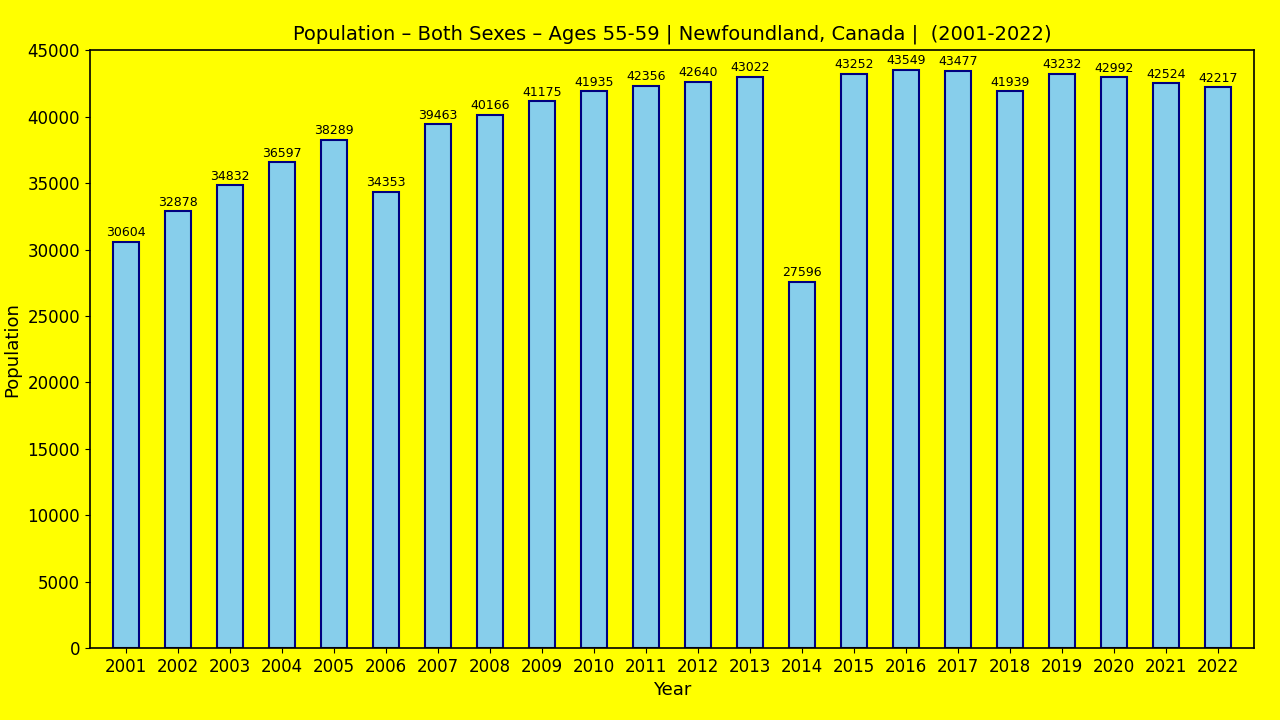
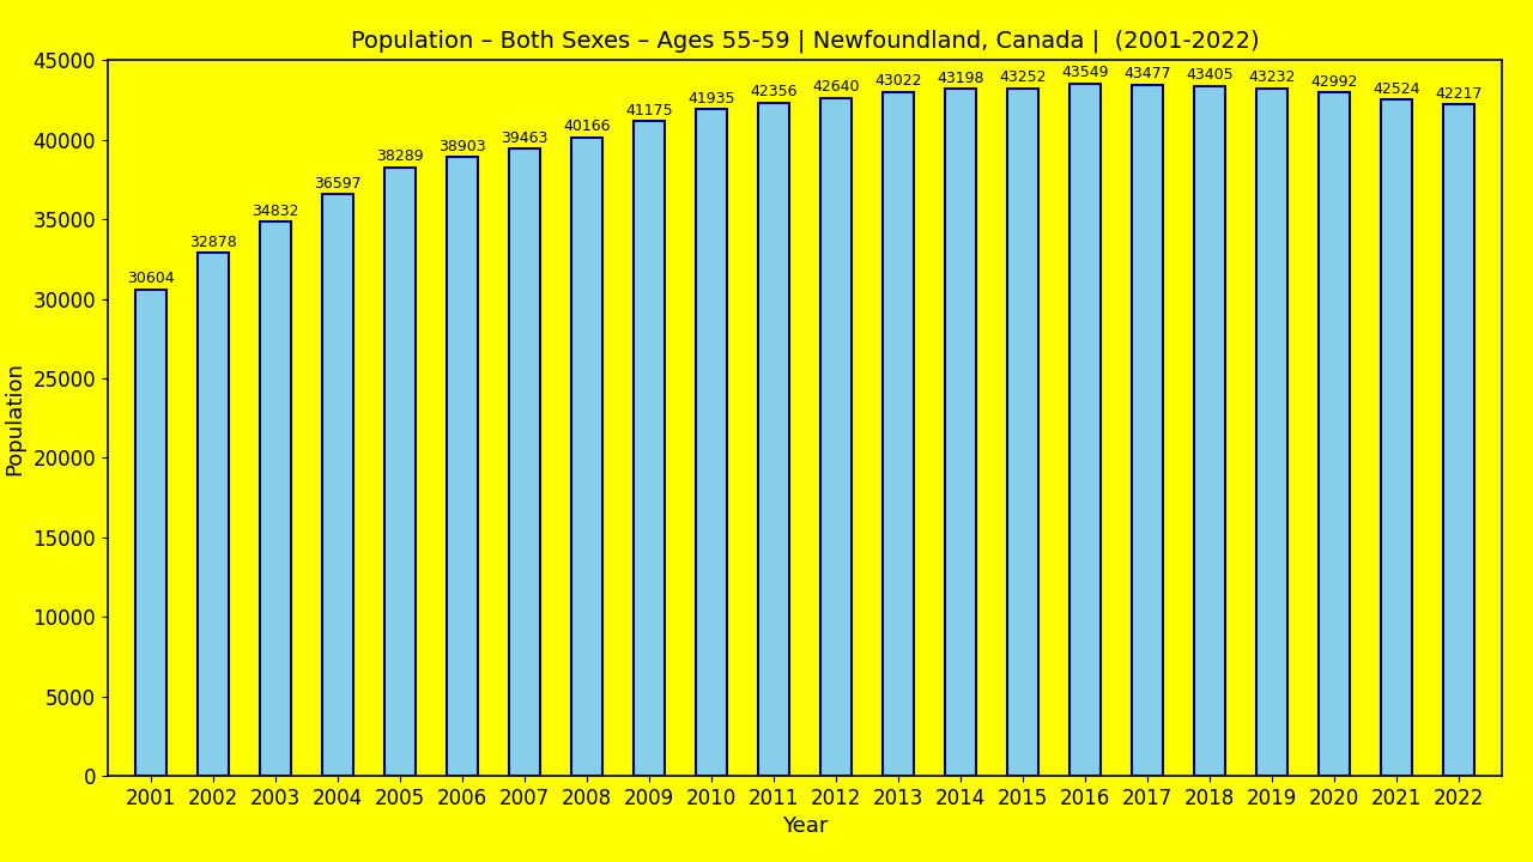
2006: 34353 -> 38903
2014: 27596 -> 43198
2018: 41939 -> 43405
